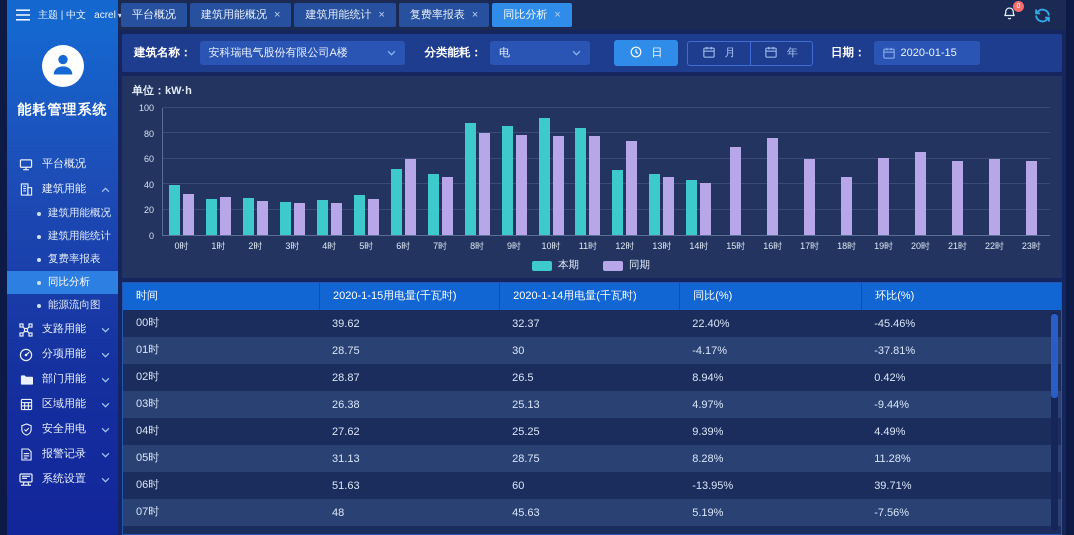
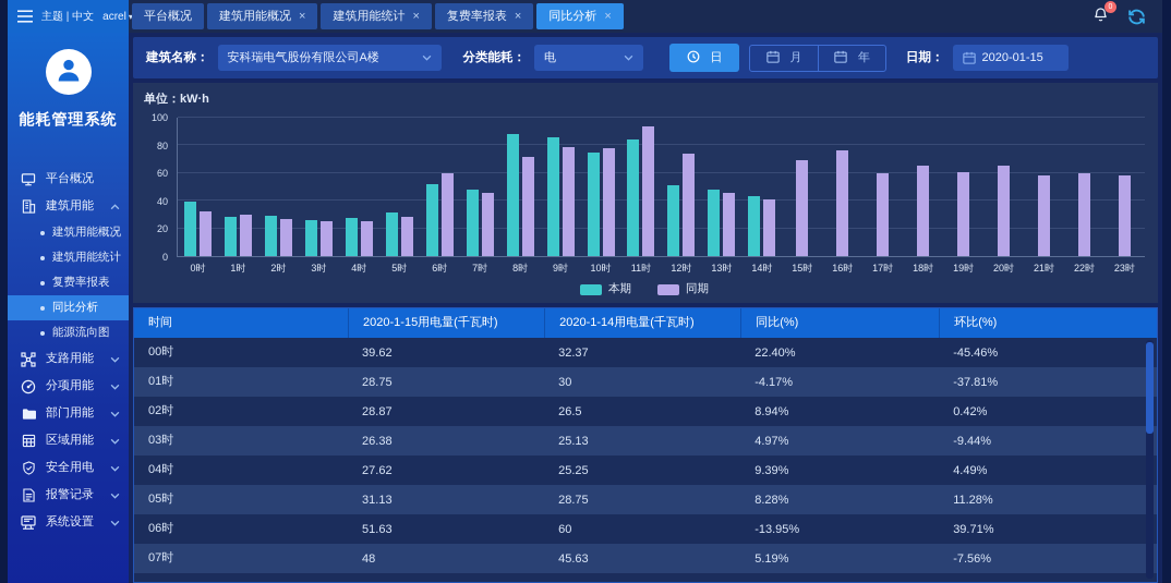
同期/8时: 80 -> 72
本期/10时: 92 -> 75
同期/11时: 78 -> 94
同期/18时: 46 -> 65
